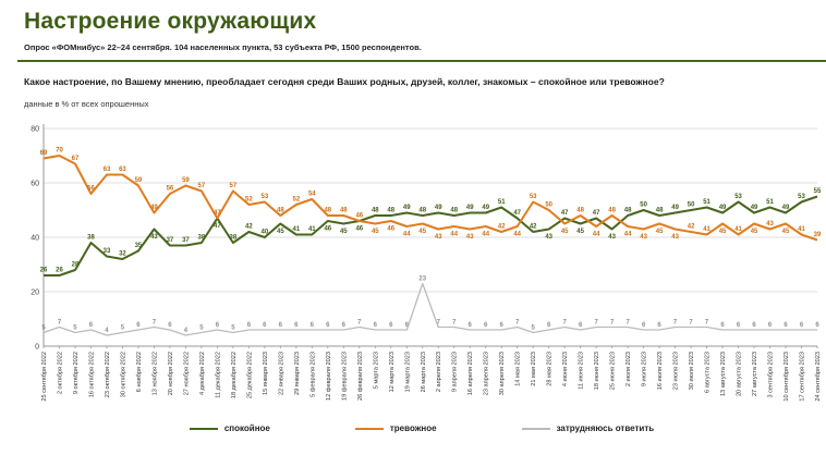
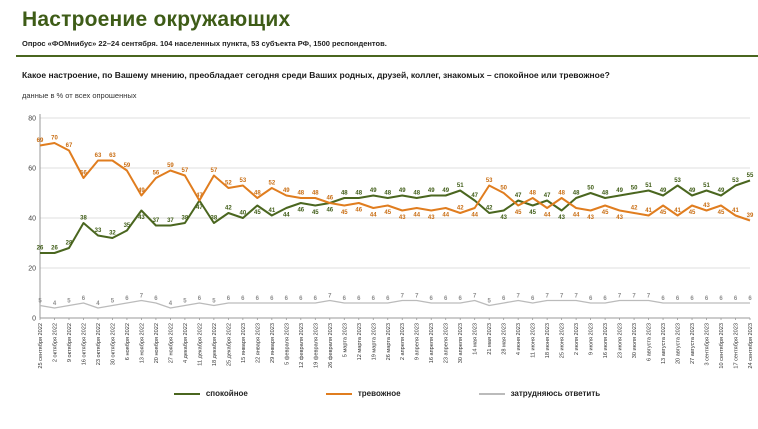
затрудняюсь ответить/2 октября 2022: 7 -> 4
спокойное/5 февраля 2023: 41 -> 44
тревожное/5 февраля 2023: 54 -> 49
затрудняюсь ответить/26 марта 2023: 23 -> 6
